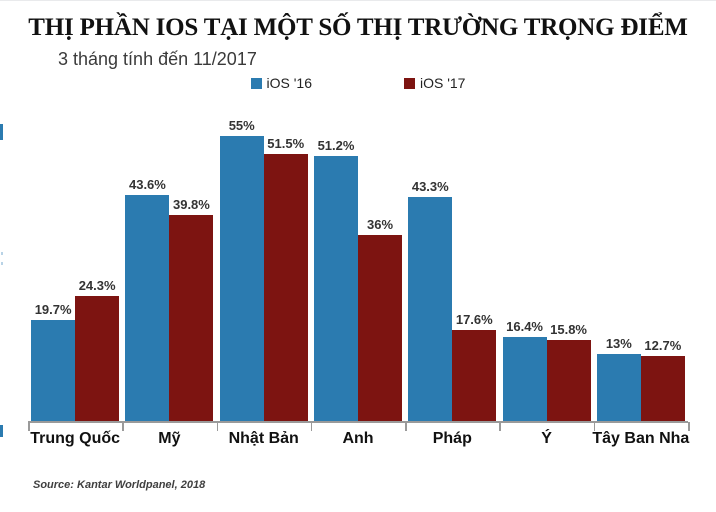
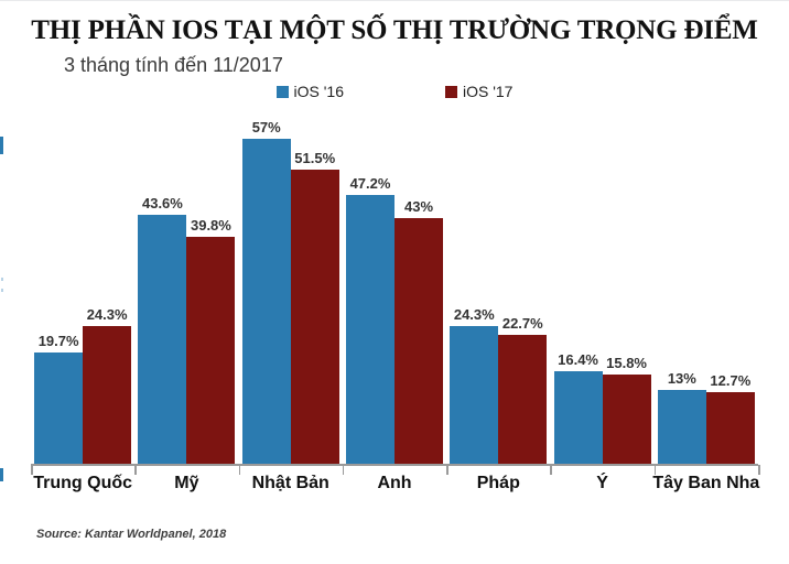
iOS '16/Nhật Bản: 55% -> 57%
iOS '16/Anh: 51.2% -> 47.2%
iOS '17/Anh: 36% -> 43%
iOS '16/Pháp: 43.3% -> 24.3%
iOS '17/Pháp: 17.6% -> 22.7%
